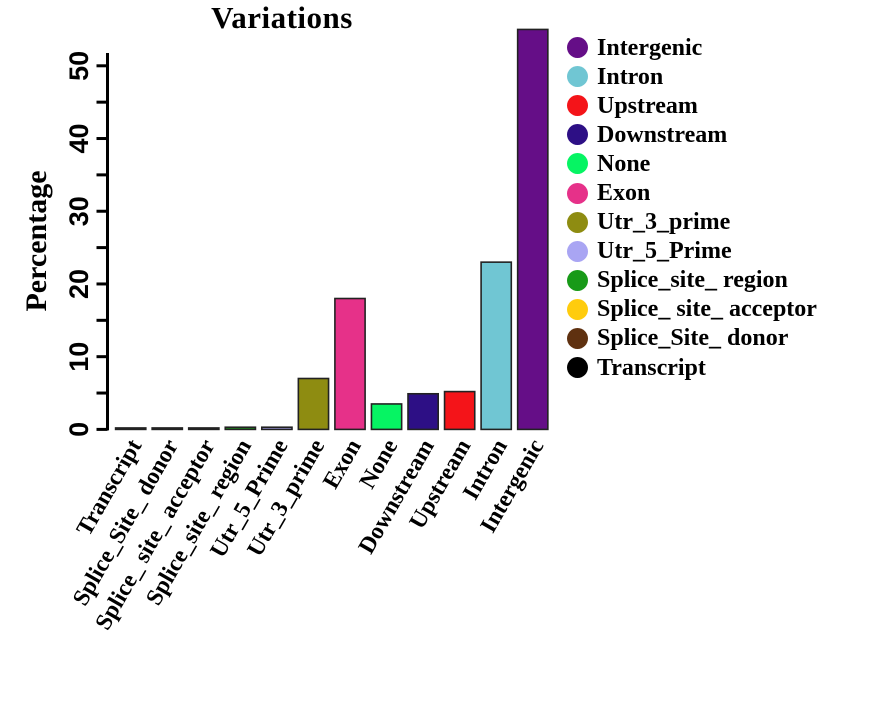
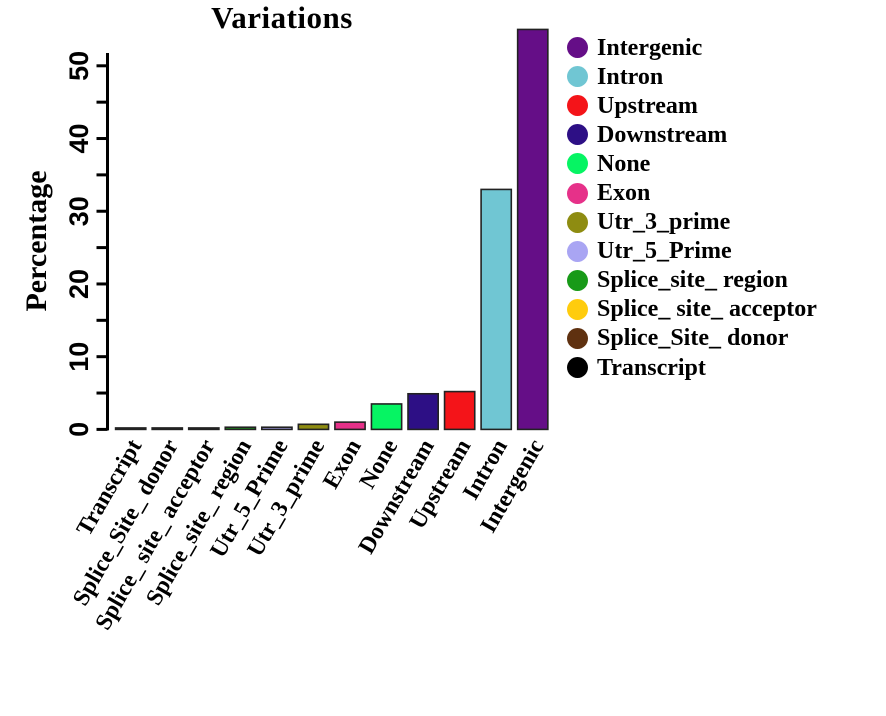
Utr_3_prime: 7 -> 1
Exon: 18 -> 1
Intron: 23 -> 33
